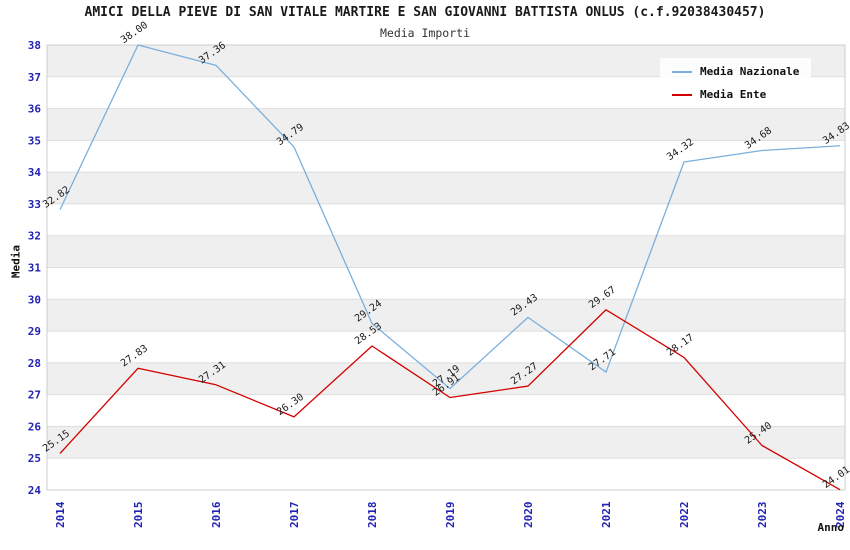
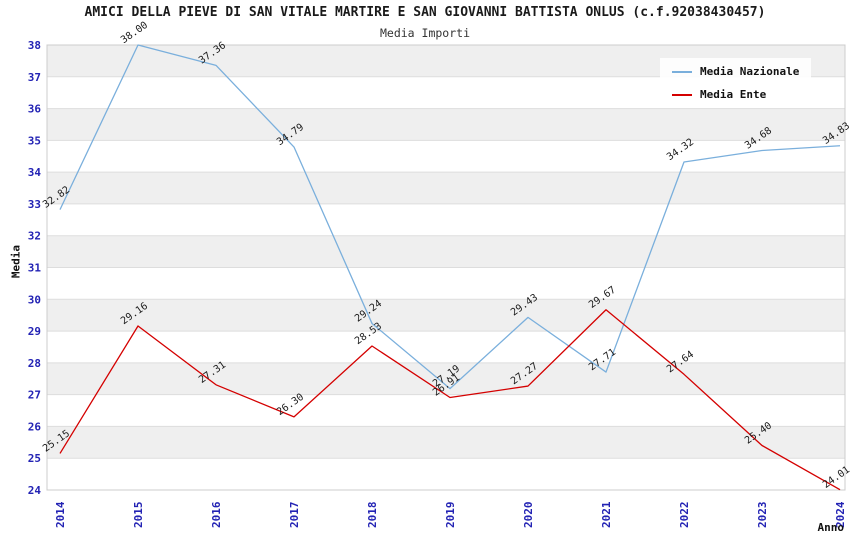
Media Ente/2015: 27.83 -> 29.16
Media Ente/2022: 28.17 -> 27.64
